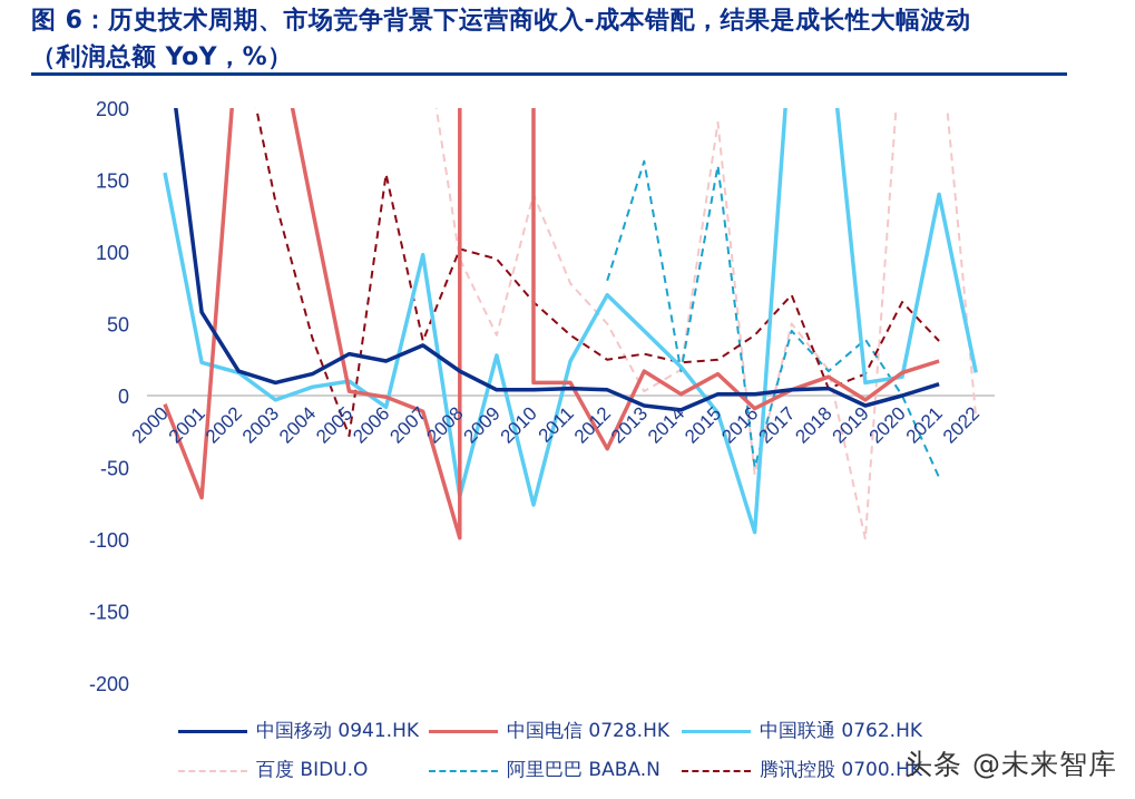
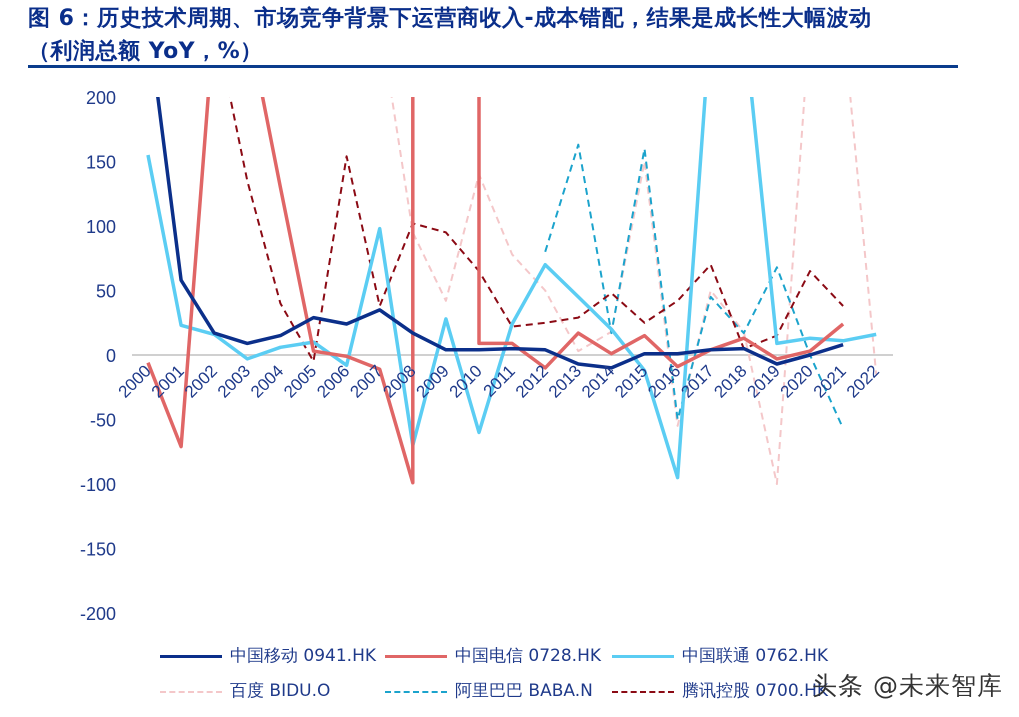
腾讯控股 0700.HK/2005: -28 -> -5
中国联通 0762.HK/2010: -76 -> -60
腾讯控股 0700.HK/2011: 42 -> 22
中国电信 0728.HK/2012: -37 -> -10
腾讯控股 0700.HK/2014: 23 -> 48
百度 BIDU.O/2015: 190 -> 150
阿里巴巴 BABA.N/2019: 39 -> 68
中国电信 0728.HK/2020: 16 -> 3
中国联通 0762.HK/2021: 140 -> 11
